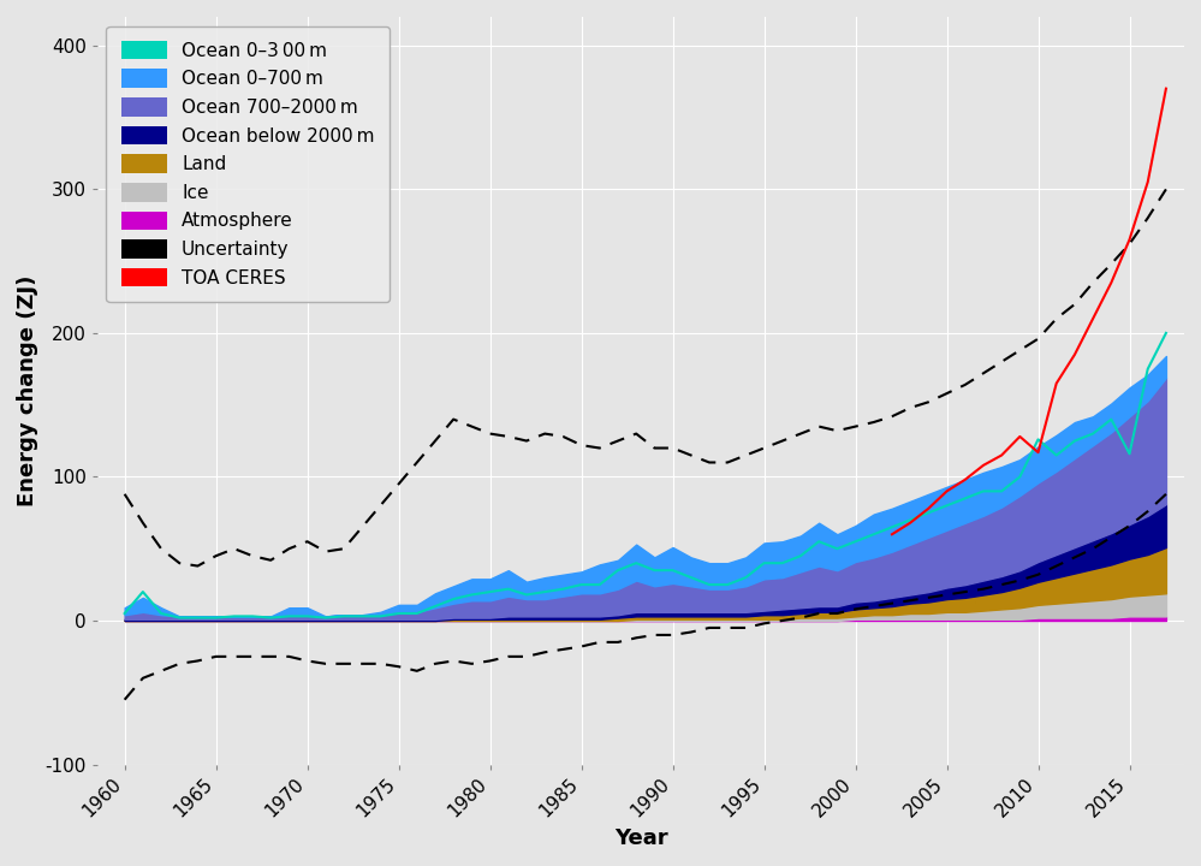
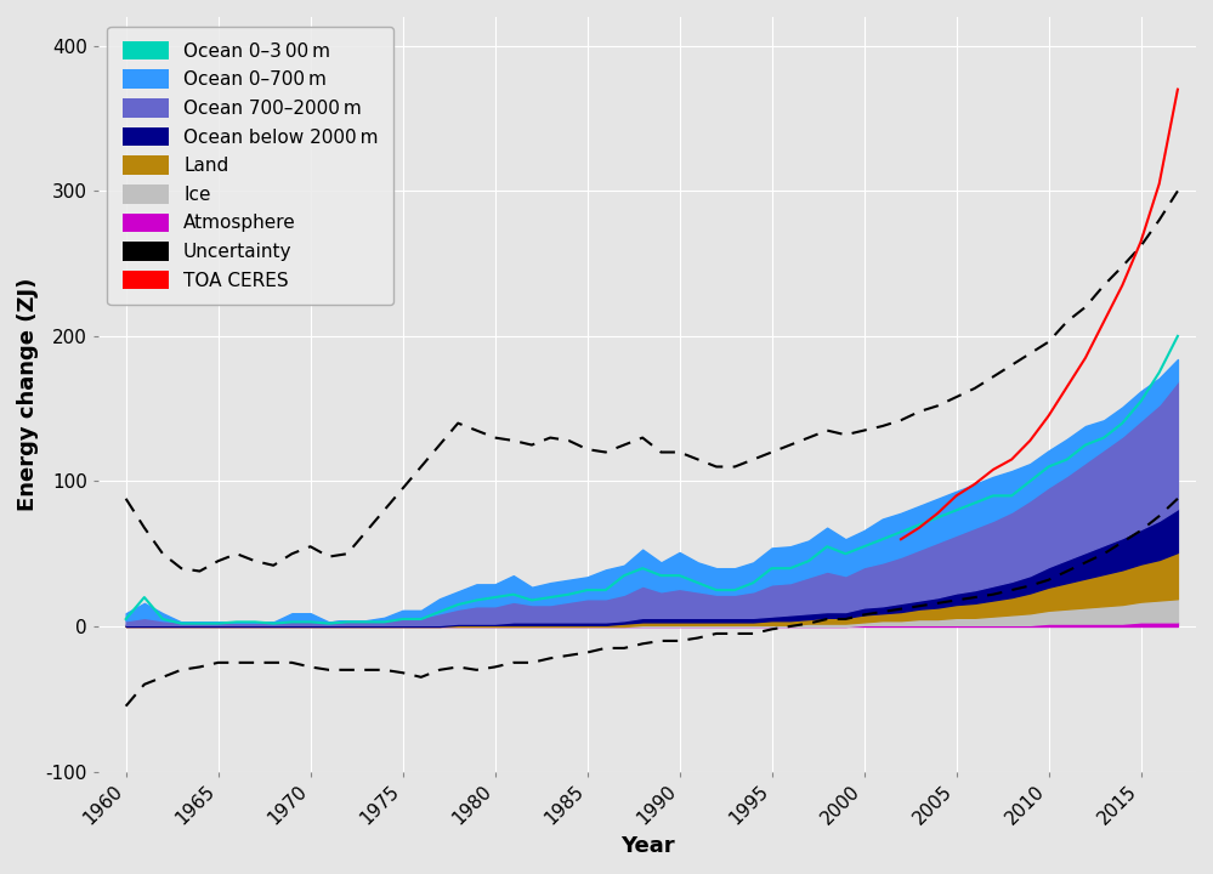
Ocean 0–3 00 m/2010: 126 -> 110
TOA CERES/2010: 117 -> 145
Ocean 0–3 00 m/2015: 116 -> 155
